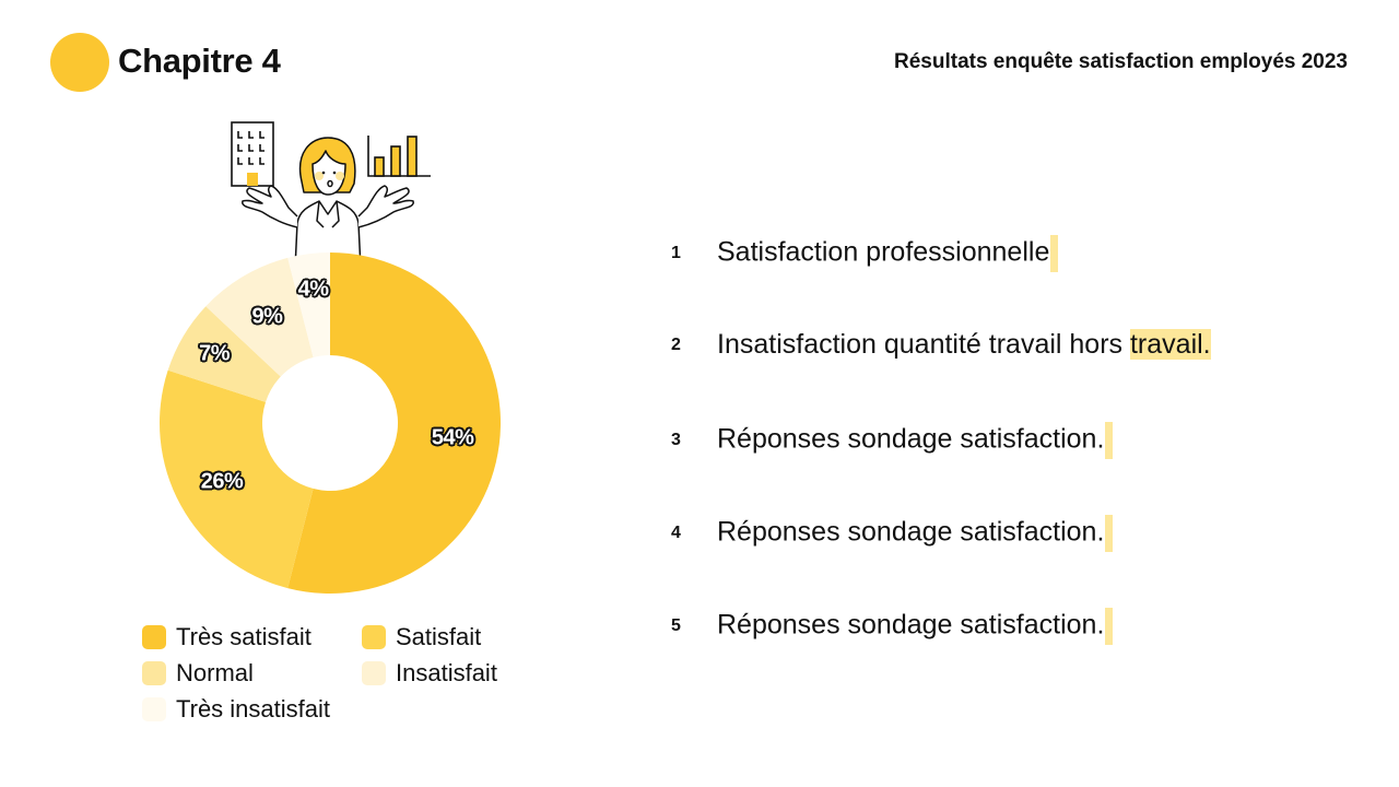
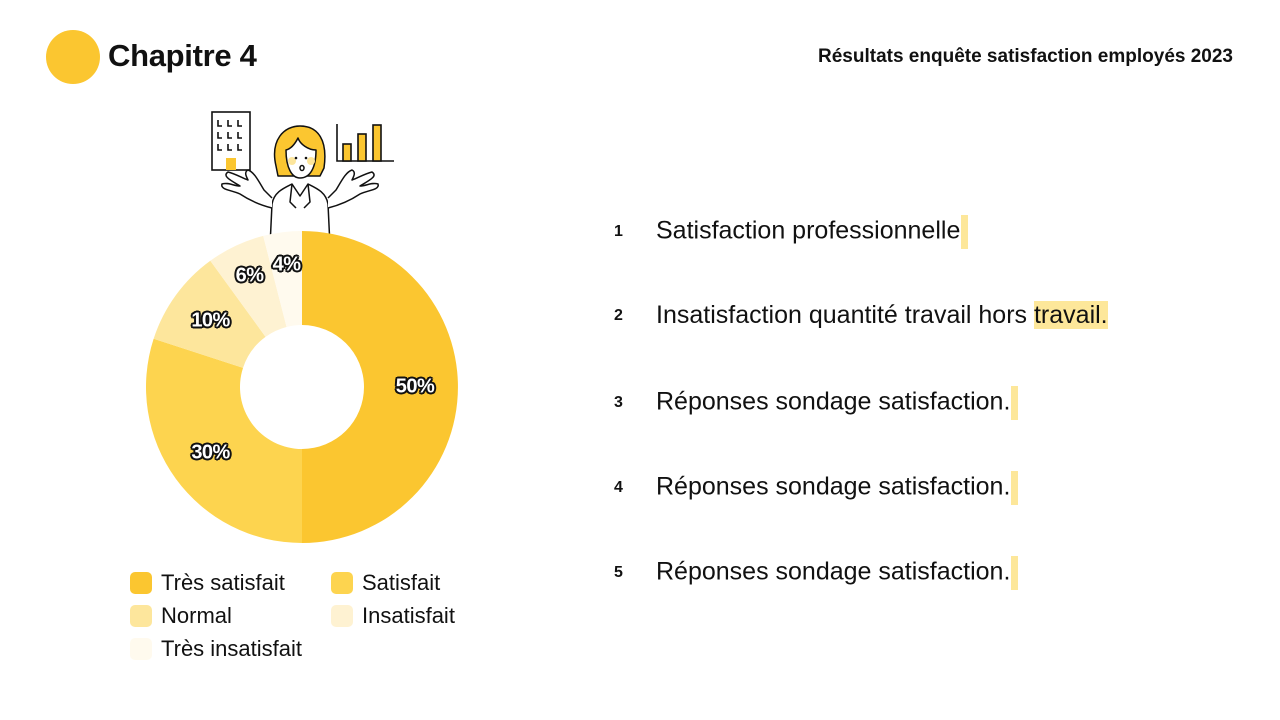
Très satisfait: 54% -> 50%
Satisfait: 26% -> 30%
Normal: 7% -> 10%
Insatisfait: 9% -> 6%
